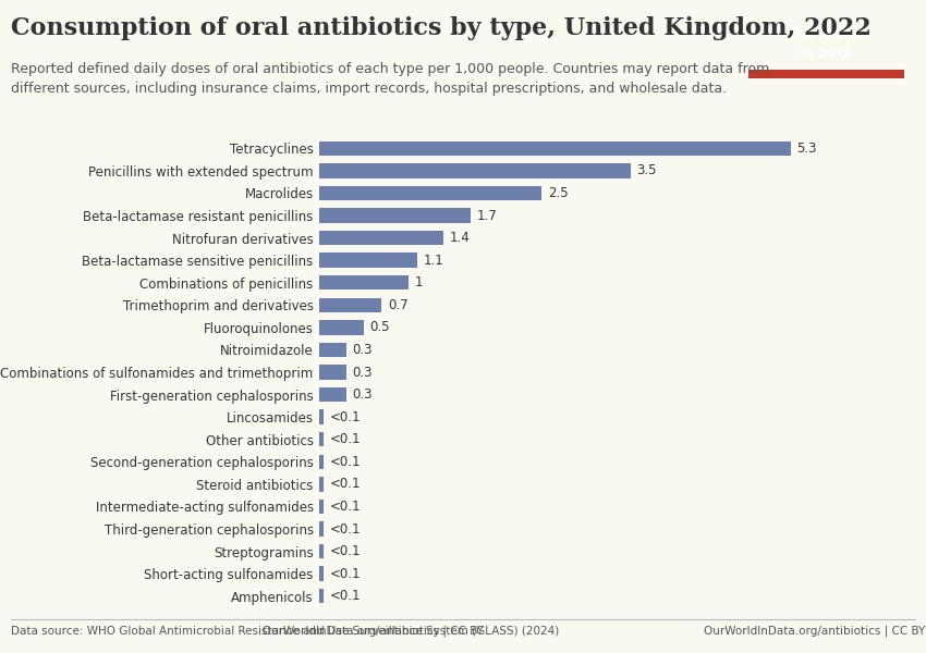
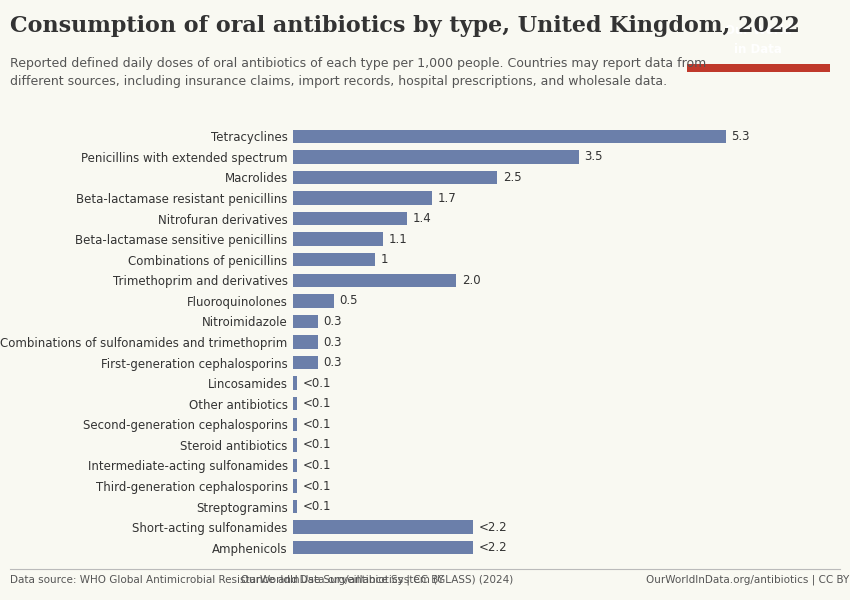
Trimethoprim and derivatives: 0.7 -> 2.0
Short-acting sulfonamides: <0.1 -> <2.2
Amphenicols: <0.1 -> <2.2
